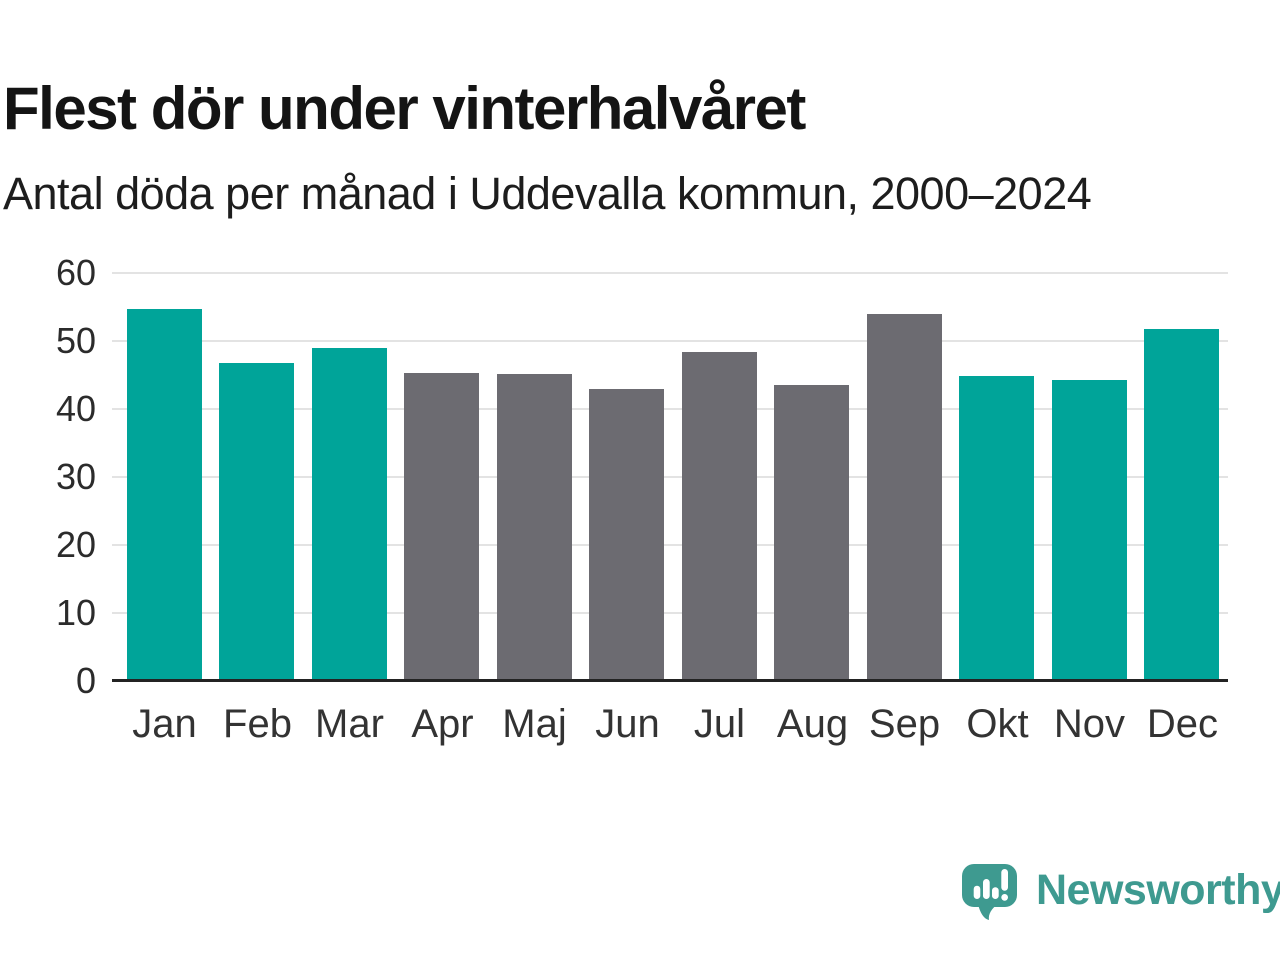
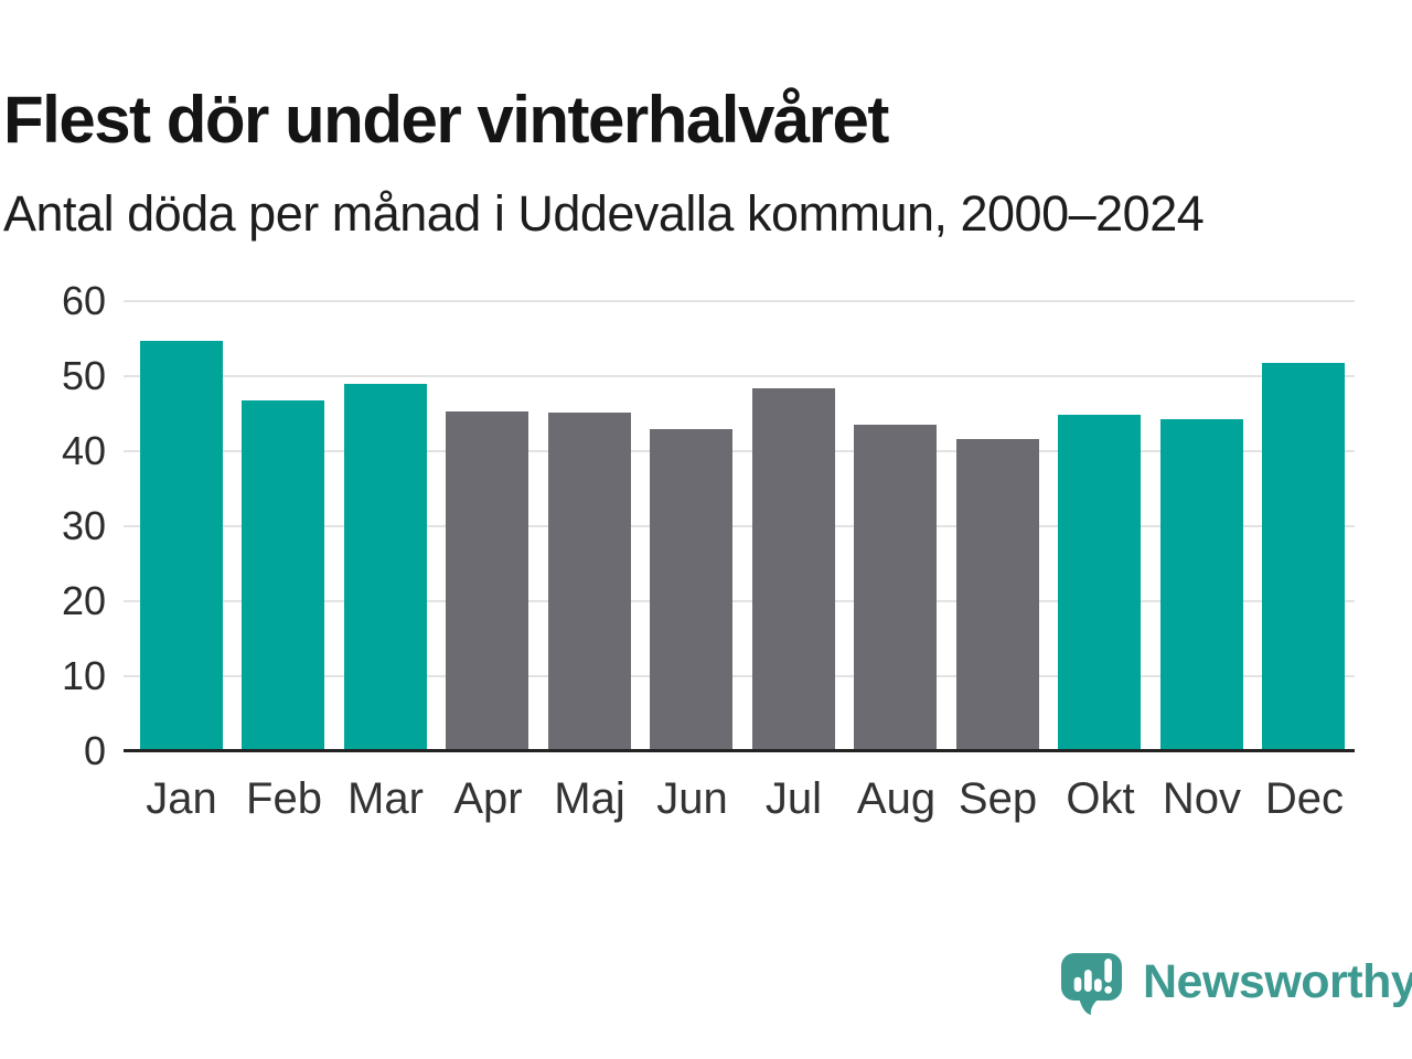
Sep: 54 -> 42
